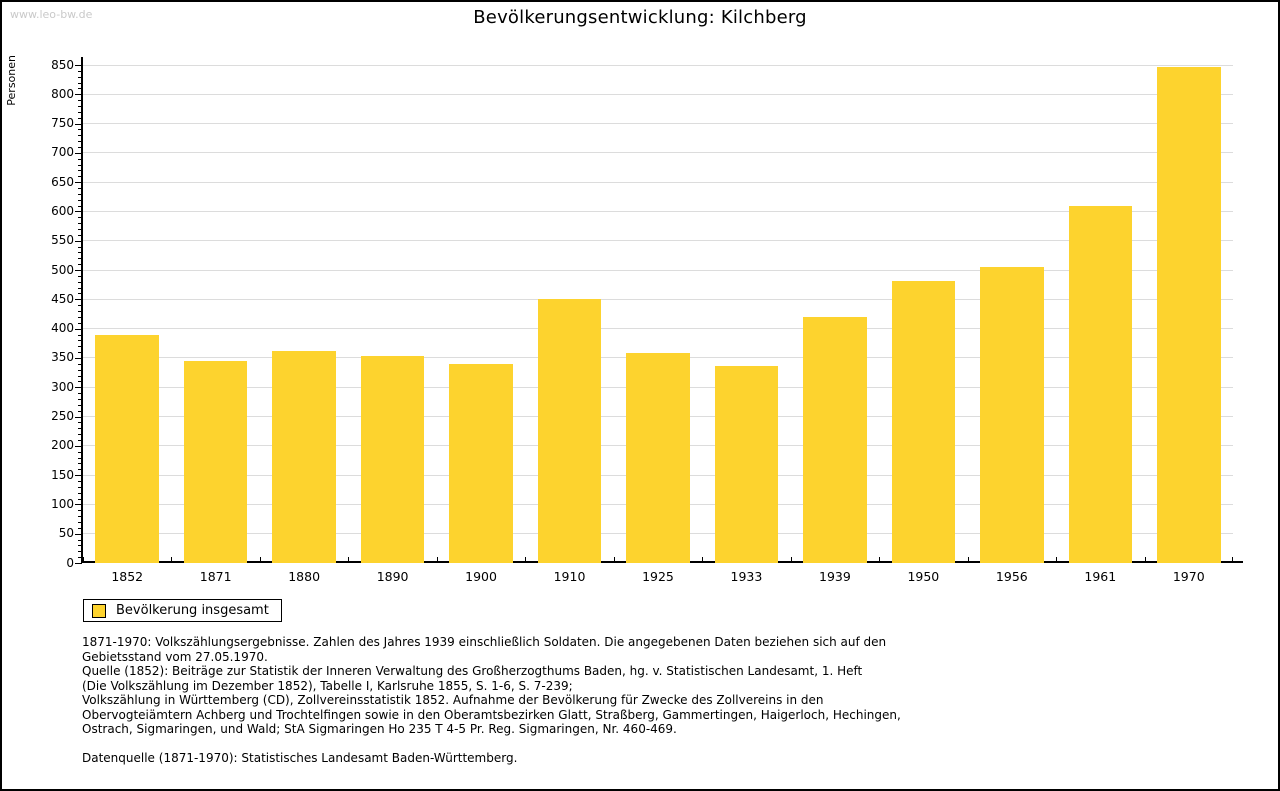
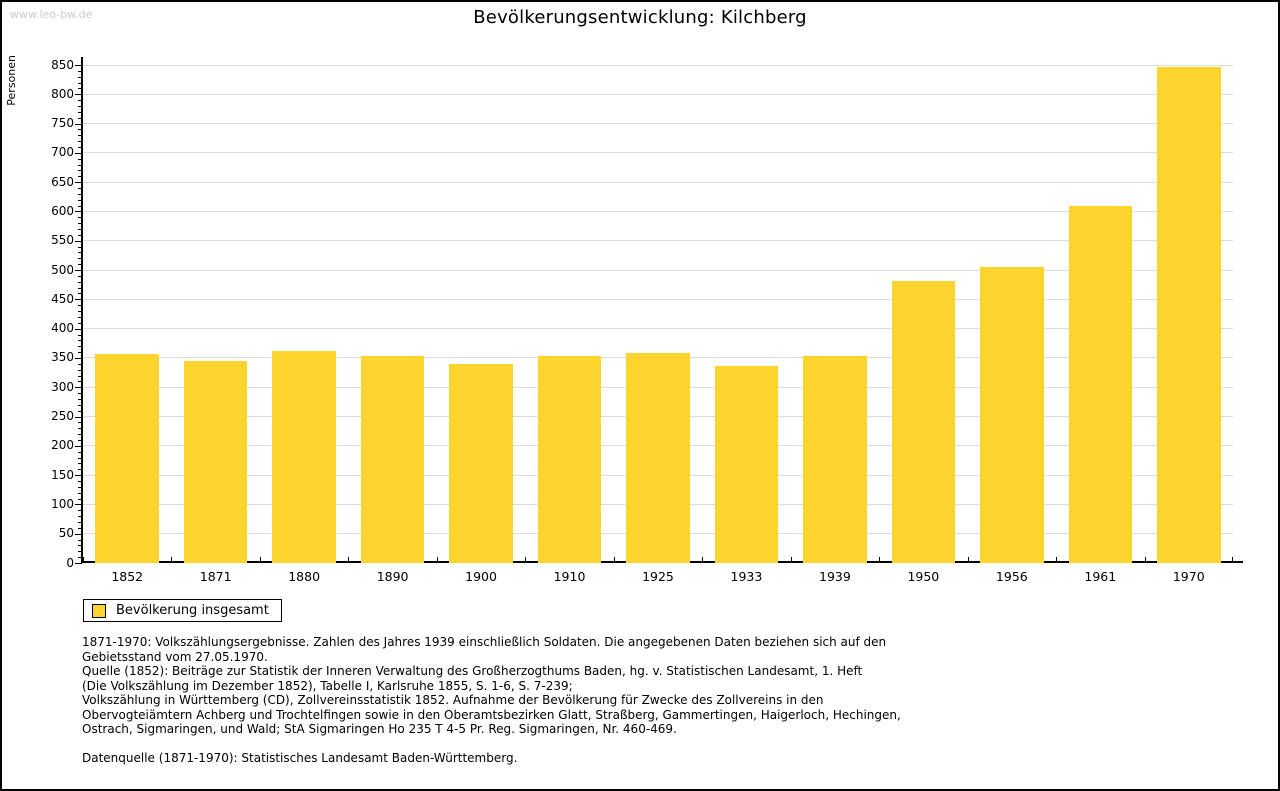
1852: 390 -> 360
1910: 450 -> 350
1939: 420 -> 350
